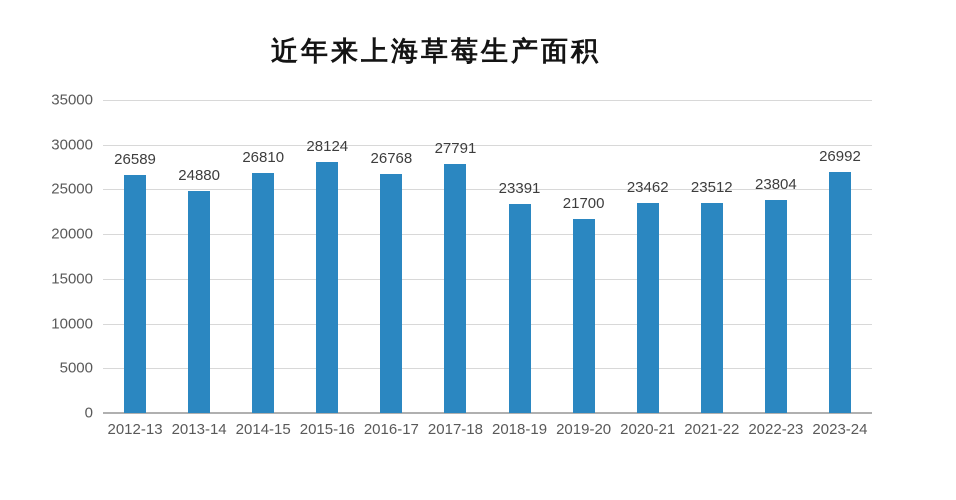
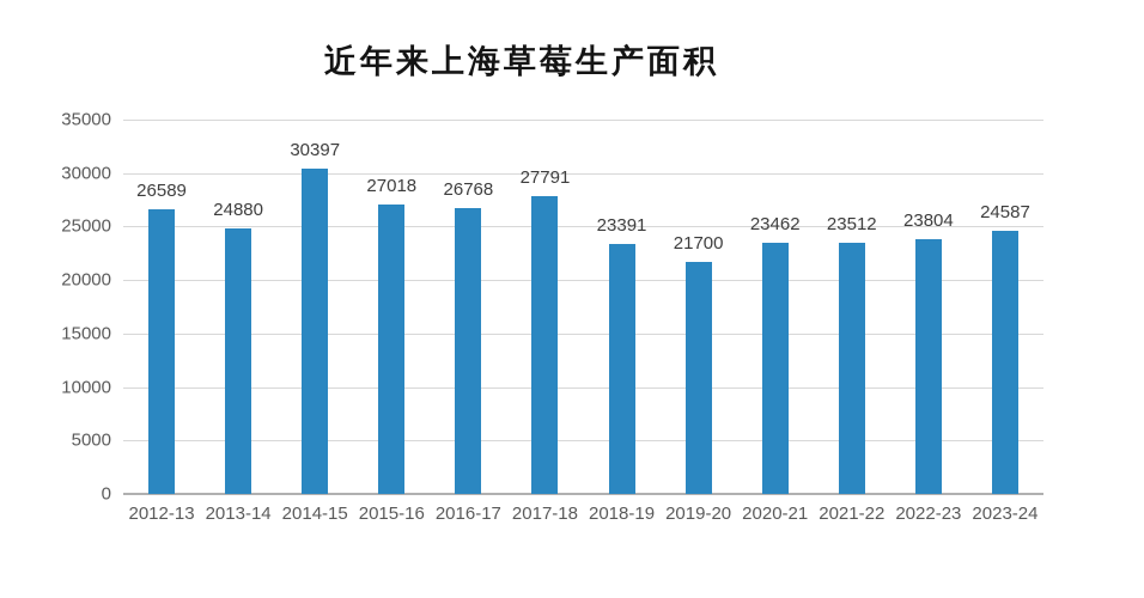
2014-15: 26810 -> 30397
2015-16: 28124 -> 27018
2023-24: 26992 -> 24587
